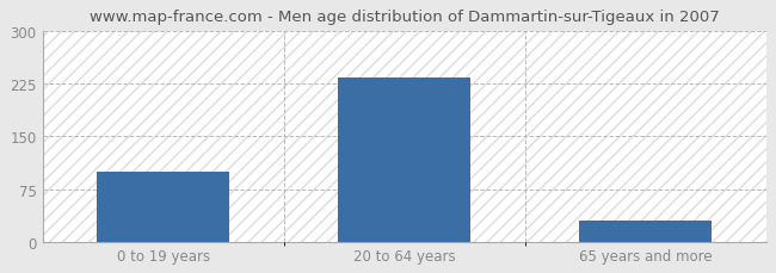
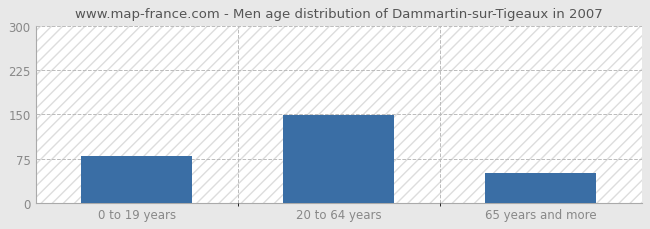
0 to 19 years: 100 -> 80
20 to 64 years: 234 -> 148
65 years and more: 30 -> 50
